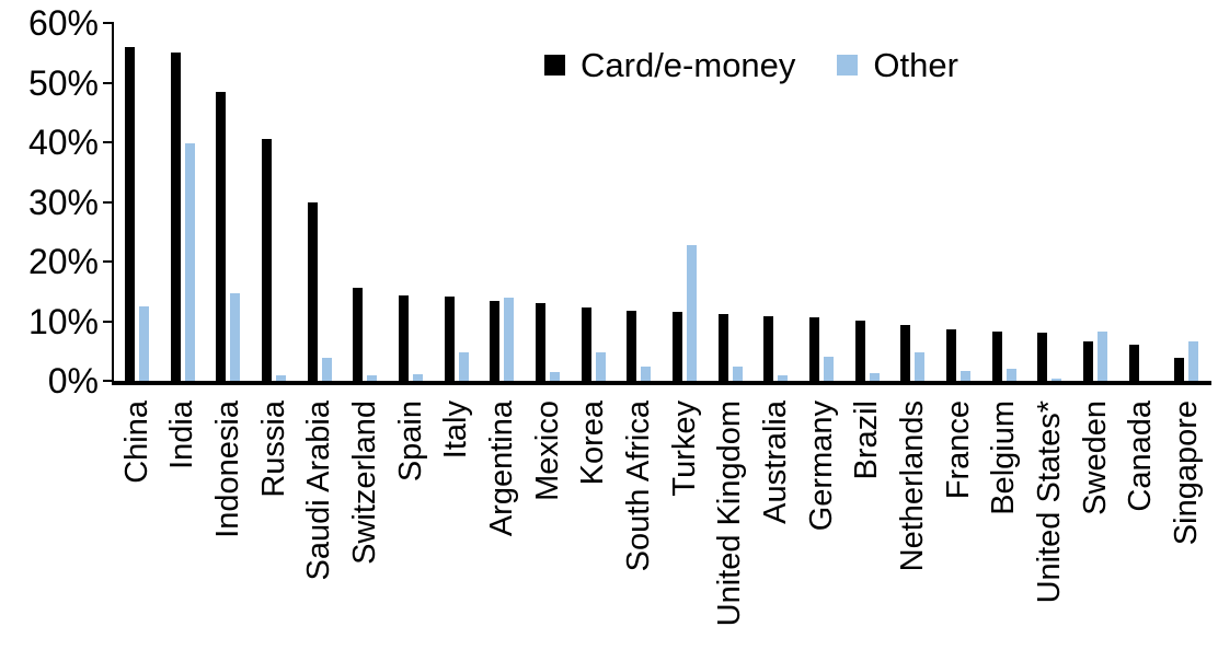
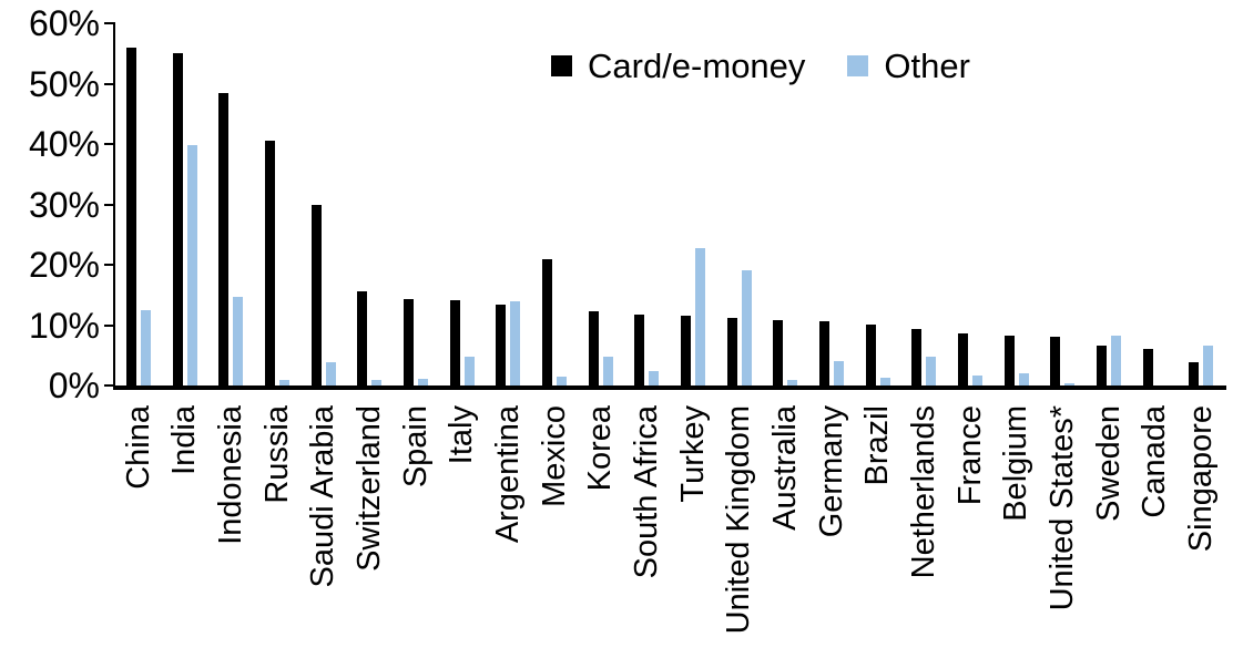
Card/e-money/Mexico: 13% -> 21%
Other/United Kingdom: 2% -> 19%
